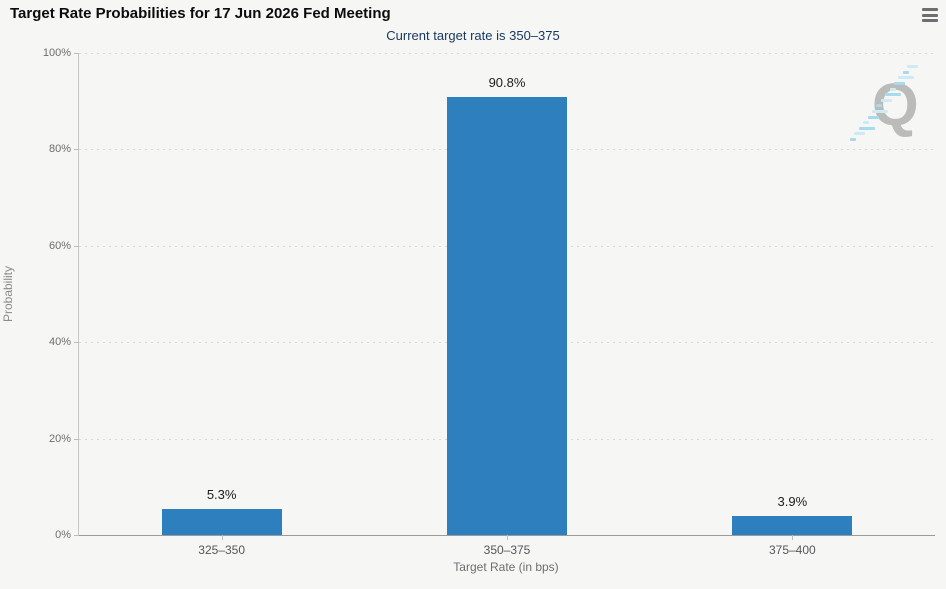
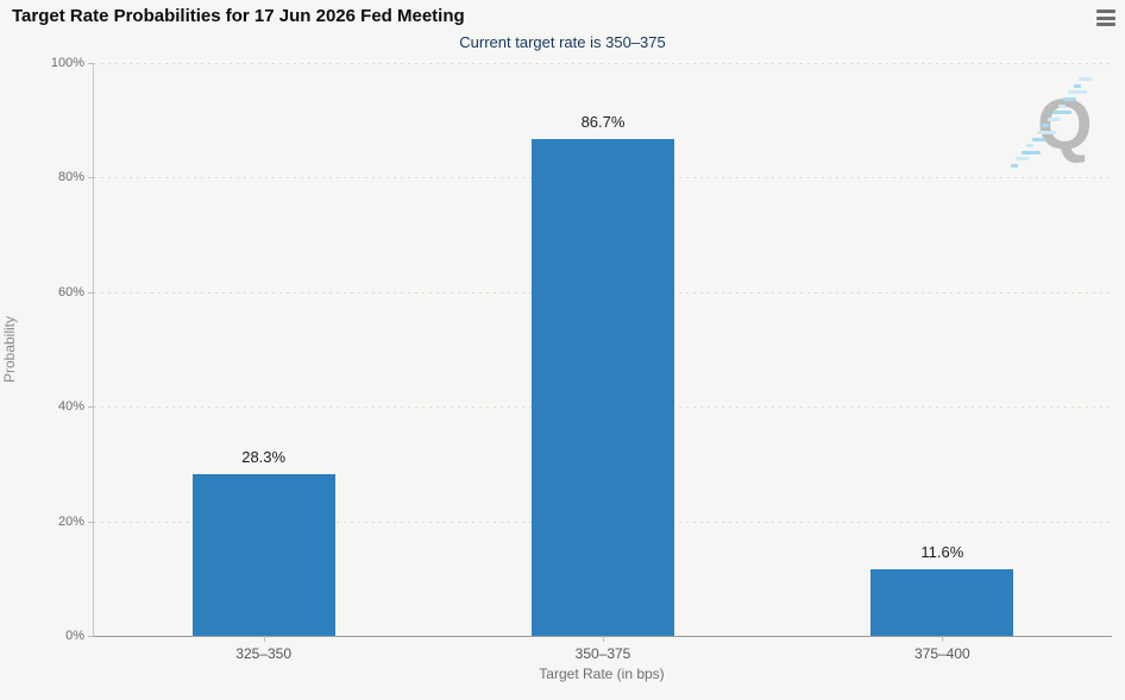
325–350: 5.3% -> 28.3%
350–375: 90.8% -> 86.7%
375–400: 3.9% -> 11.6%
